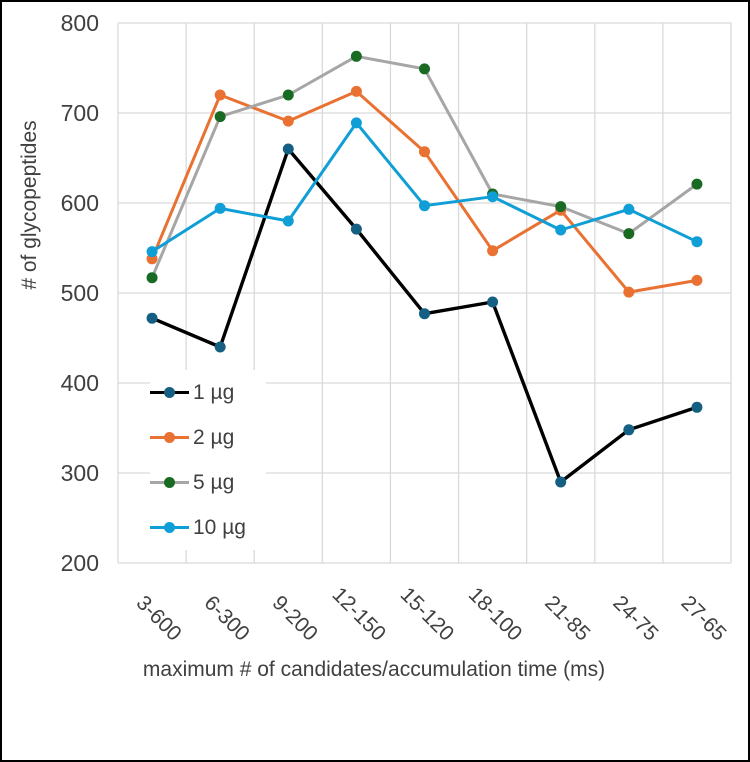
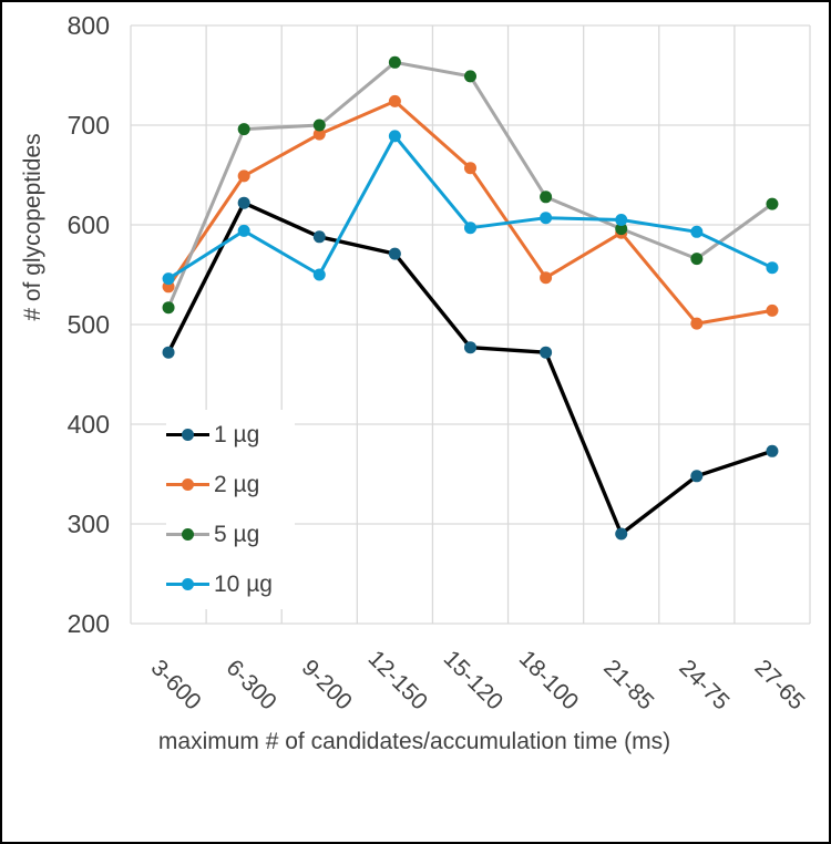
1 µg/6-300: 440 -> 620
2 µg/6-300: 720 -> 650
1 µg/9-200: 660 -> 590
5 µg/9-200: 720 -> 700
10 µg/9-200: 580 -> 550
1 µg/18-100: 490 -> 470
5 µg/18-100: 610 -> 630
10 µg/21-85: 570 -> 600
